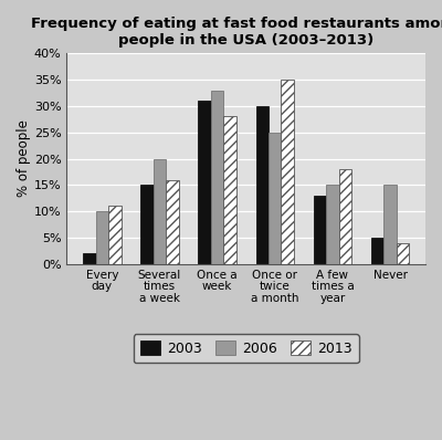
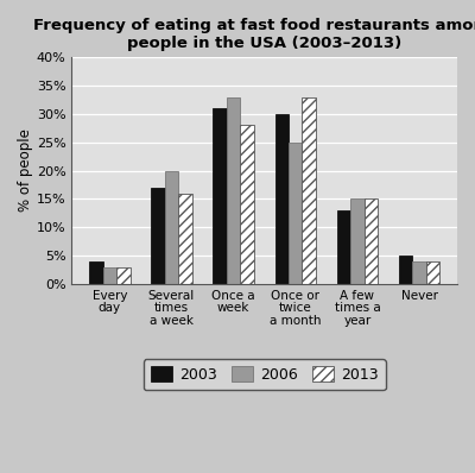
2003/Every day: 2% -> 4%
2006/Every day: 10% -> 3%
2013/Every day: 11% -> 3%
2003/Several times a week: 15% -> 17%
2013/Once or twice a month: 35% -> 33%
2013/A few times a year: 18% -> 15%
2006/Never: 15% -> 4%
